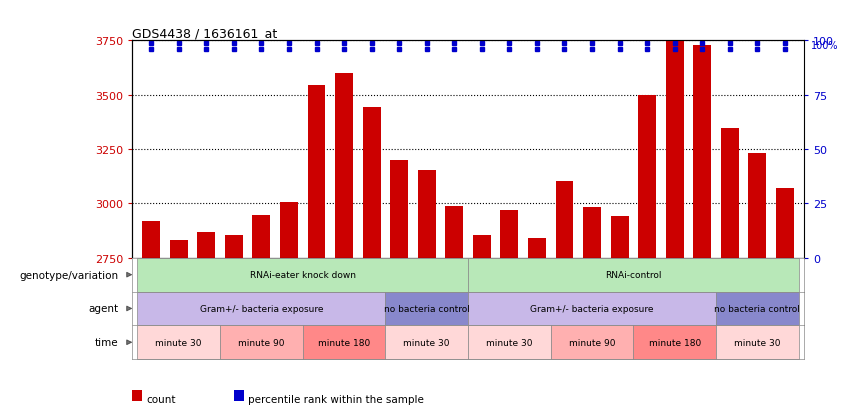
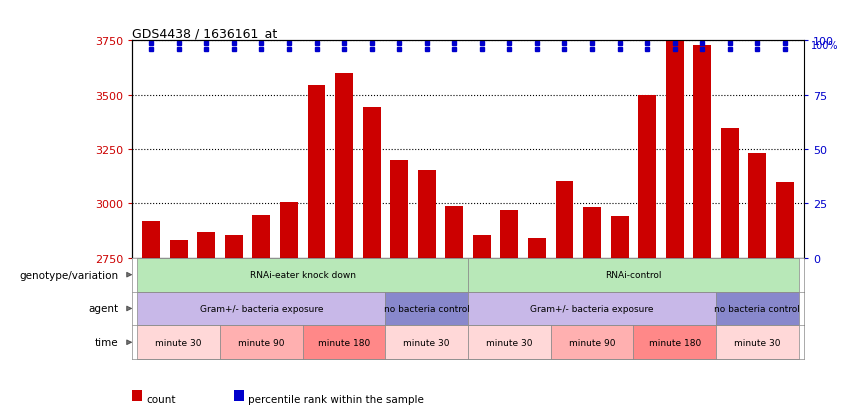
GSM783336: 3070 -> 3100
